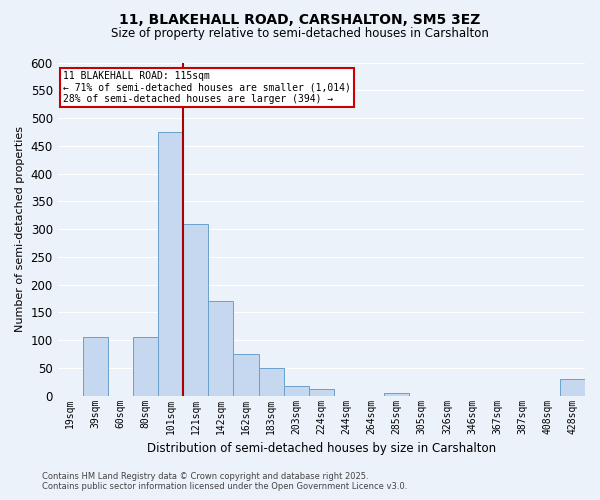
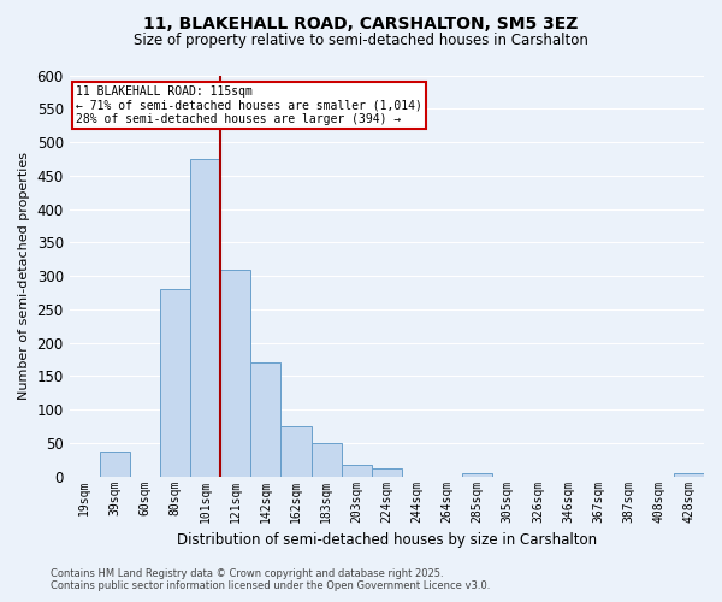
39sqm: 106 -> 38
80sqm: 106 -> 280
428sqm: 30 -> 5
